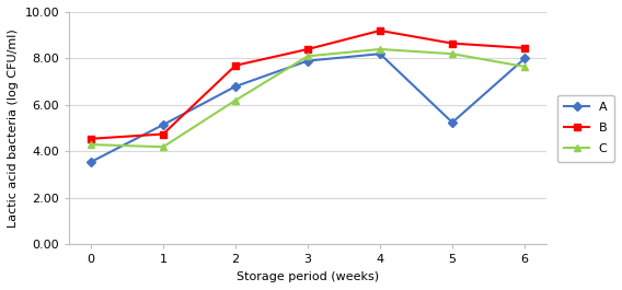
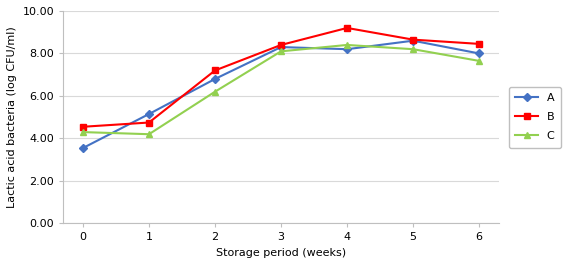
B/2: 7.70 -> 7.20
A/3: 7.90 -> 8.30
A/5: 5.25 -> 8.60
